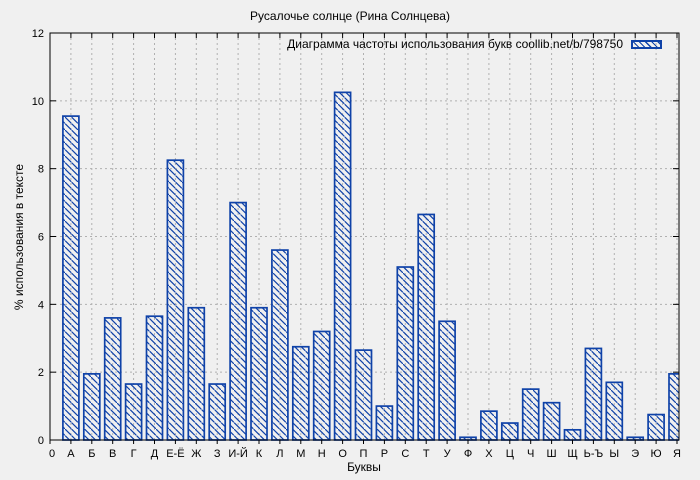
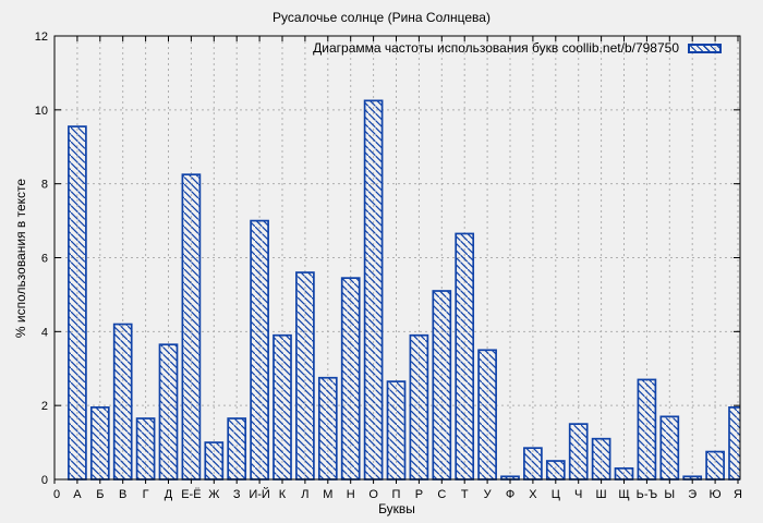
В: 3.6 -> 4.2
Ж: 3.9 -> 1.0
Н: 3.2 -> 5.5
Р: 1.0 -> 3.9
